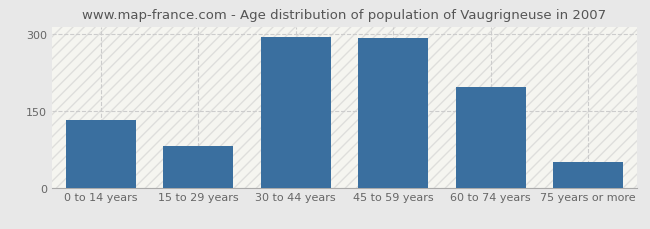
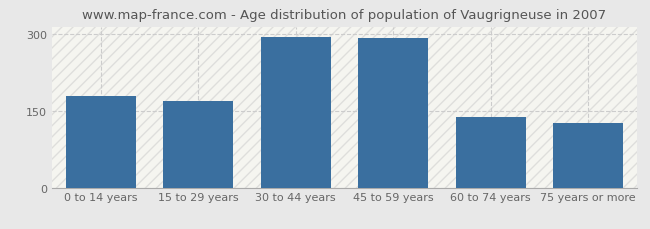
0 to 14 years: 132 -> 180
15 to 29 years: 82 -> 170
60 to 74 years: 196 -> 139
75 years or more: 50 -> 127
